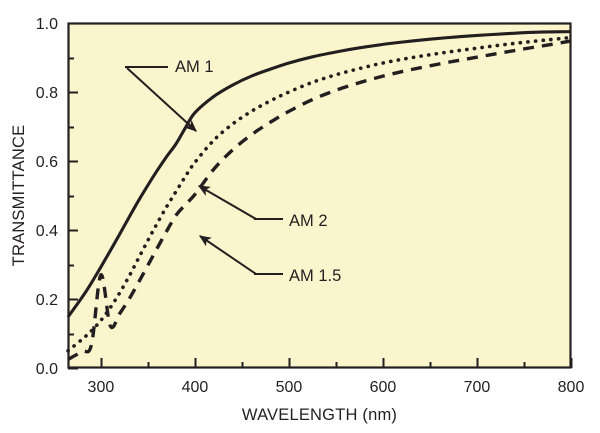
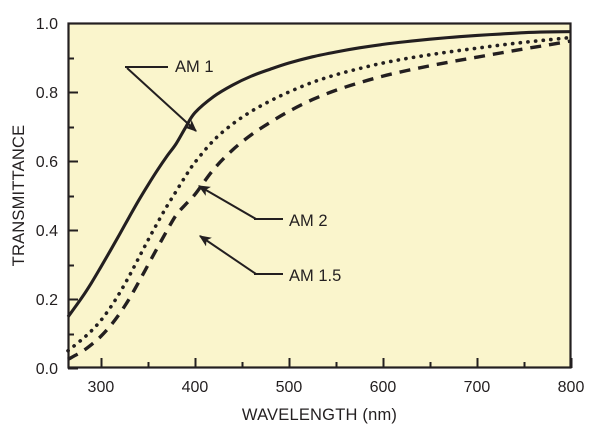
AM 1.5/300: 0.27 -> 0.09
